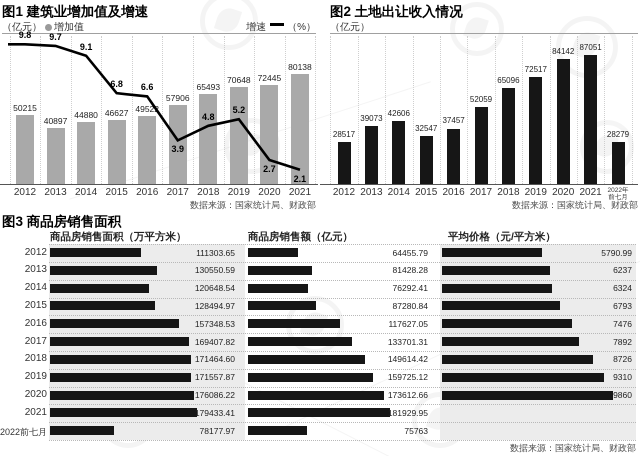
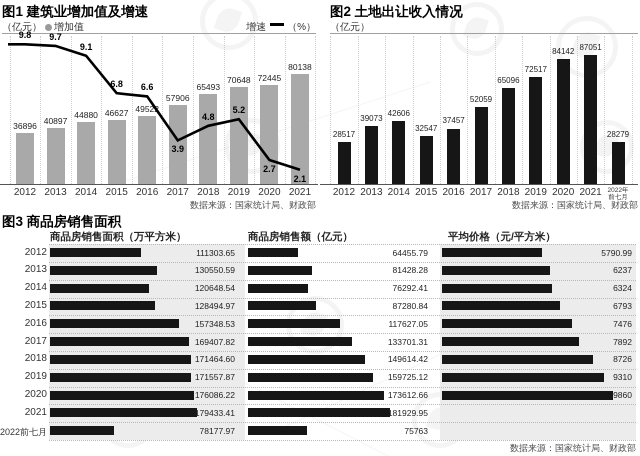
图1 建筑业增加值及增速/增加值/2012: 50215 -> 36896
